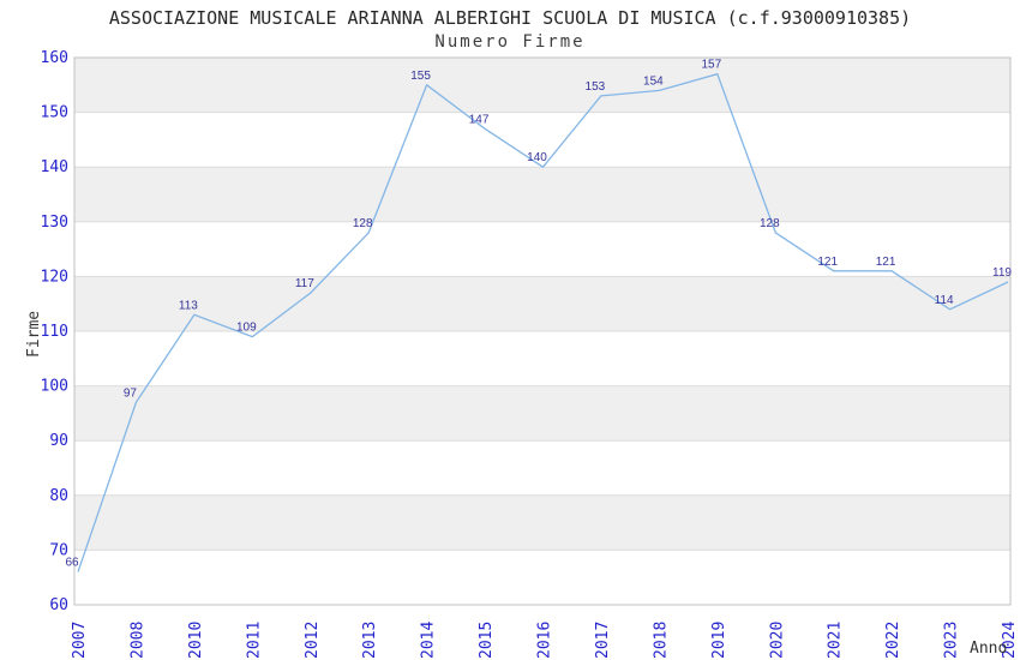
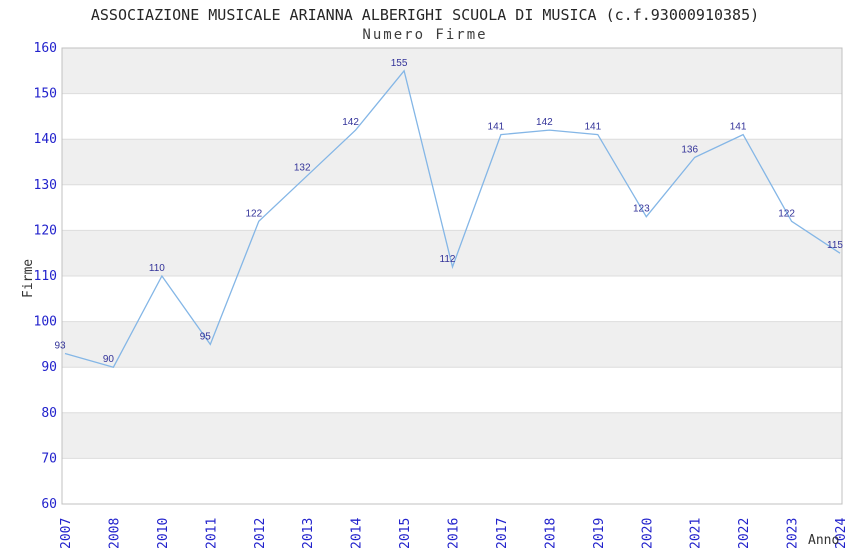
2007: 66 -> 93
2008: 97 -> 90
2010: 113 -> 110
2011: 109 -> 95
2012: 117 -> 122
2013: 128 -> 132
2014: 155 -> 142
2015: 147 -> 155
2016: 140 -> 112
2017: 153 -> 141
2018: 154 -> 142
2019: 157 -> 141
2020: 128 -> 123
2021: 121 -> 136
2022: 121 -> 141
2023: 114 -> 122
2024: 119 -> 115
